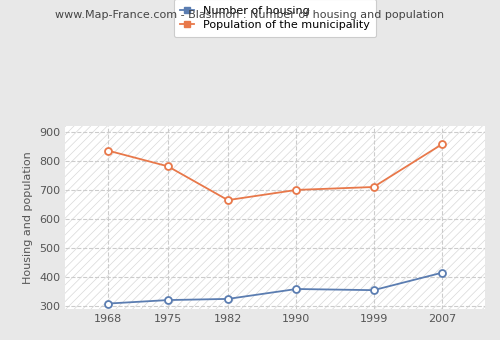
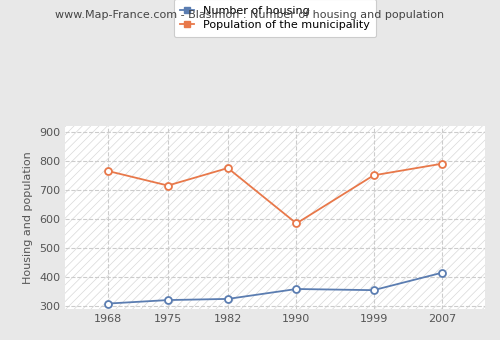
Population of the municipality/1968: 835 -> 765
Population of the municipality/1975: 781 -> 715
Population of the municipality/1982: 665 -> 775
Population of the municipality/1990: 700 -> 585
Population of the municipality/1999: 710 -> 750
Population of the municipality/2007: 857 -> 790
